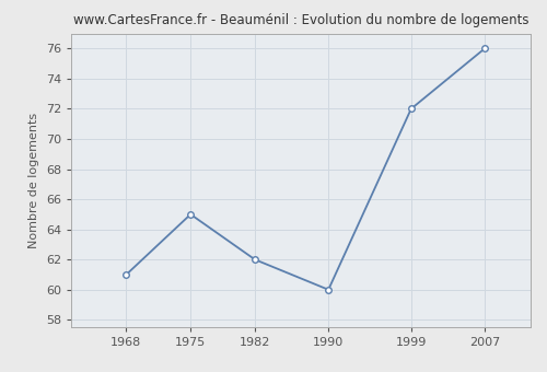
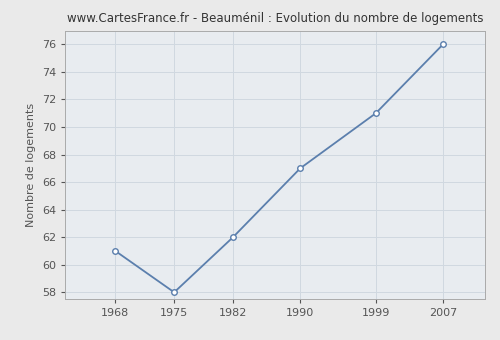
1975: 65 -> 58
1990: 60 -> 67
1999: 72 -> 71
